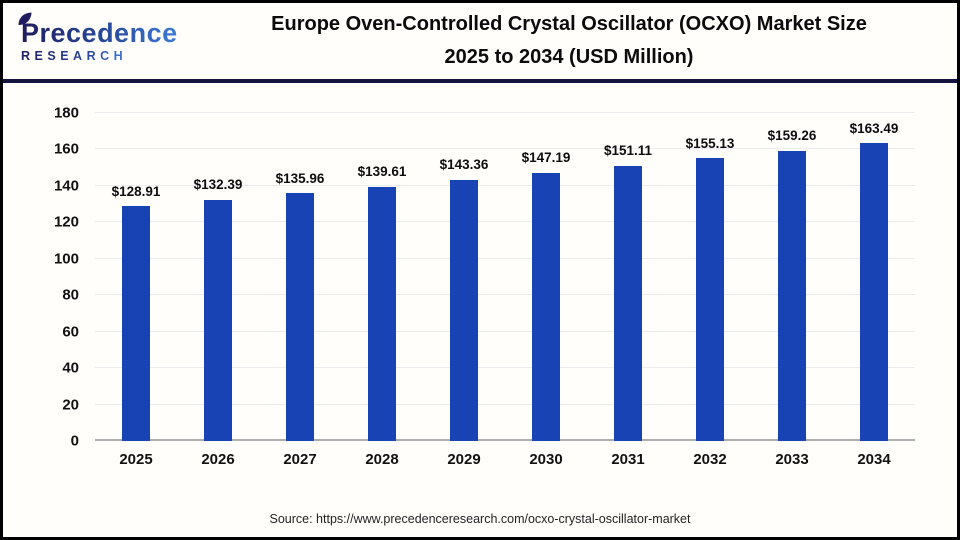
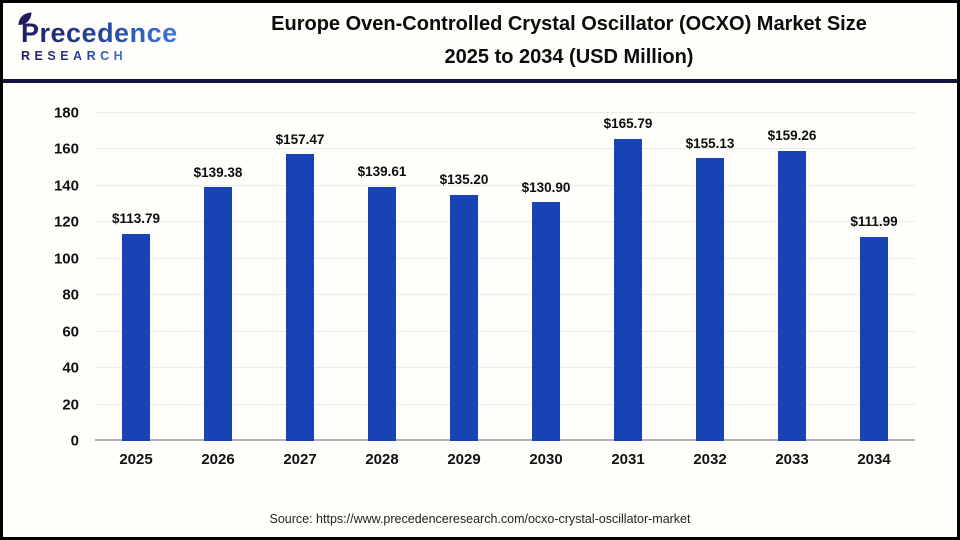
2025: $128.91 -> $113.79
2026: $132.39 -> $139.38
2027: $135.96 -> $157.47
2029: $143.36 -> $135.20
2030: $147.19 -> $130.90
2031: $151.11 -> $165.79
2034: $163.49 -> $111.99
